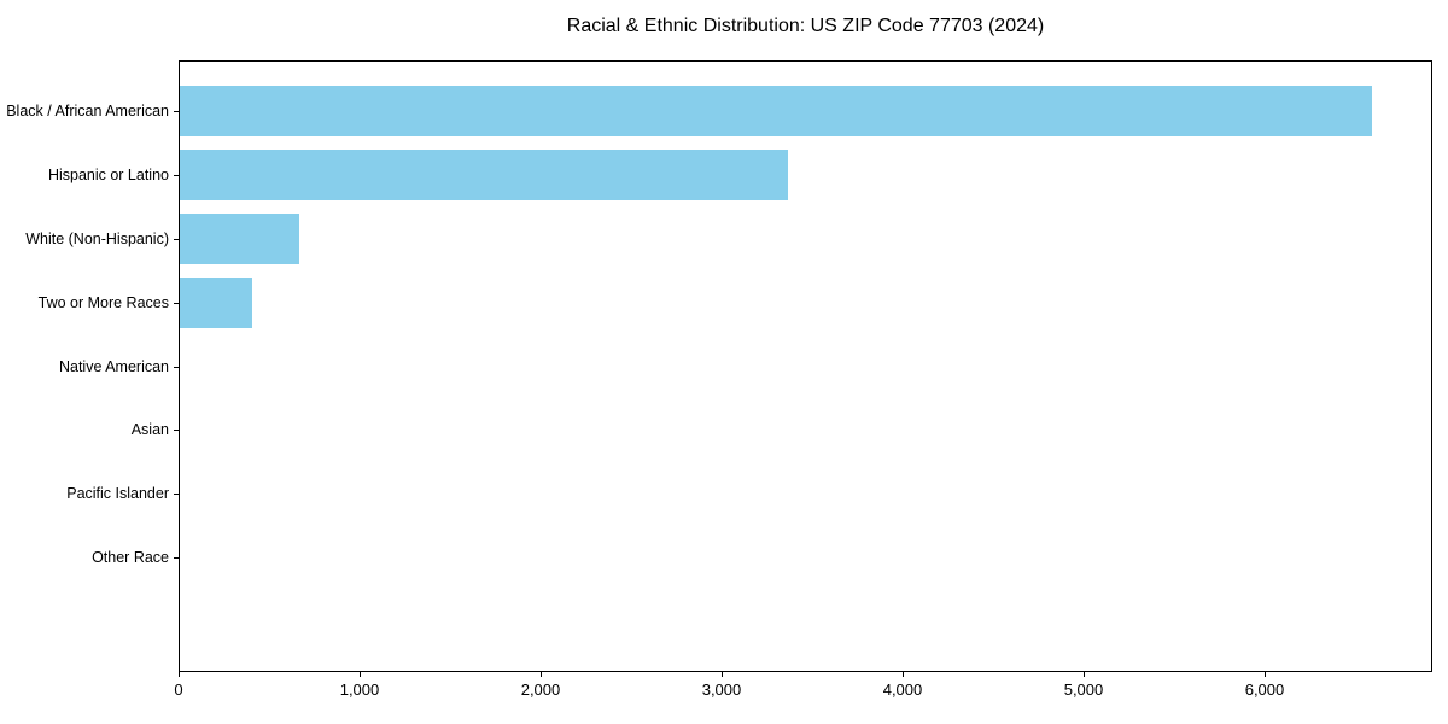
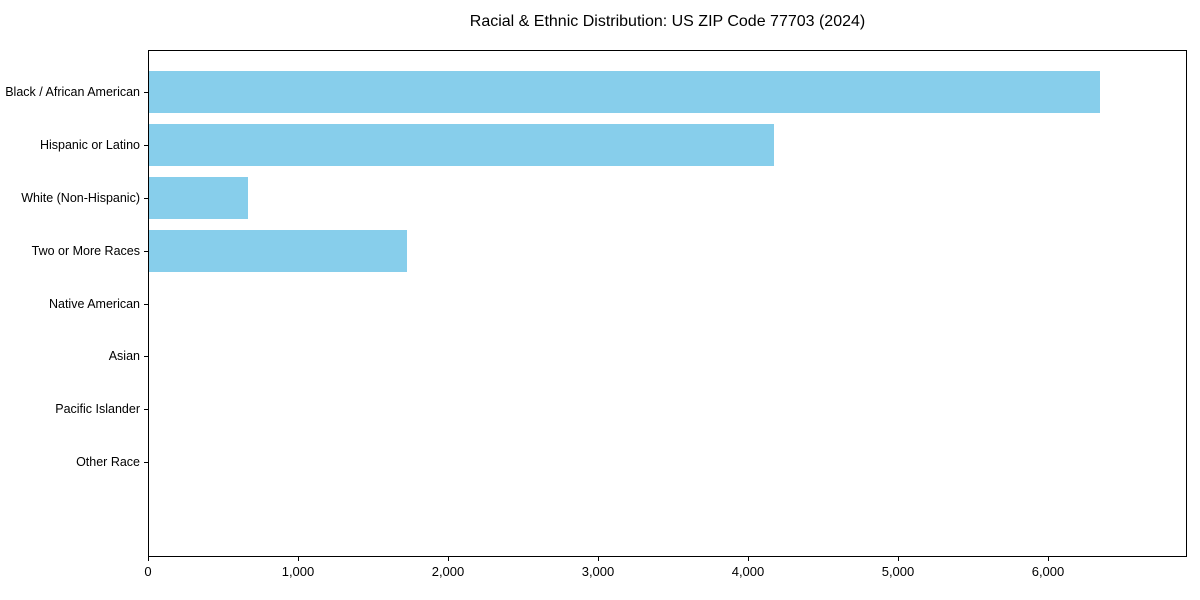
Black / African American: 6590 -> 6340
Hispanic or Latino: 3360 -> 4170
Two or More Races: 400 -> 1720
